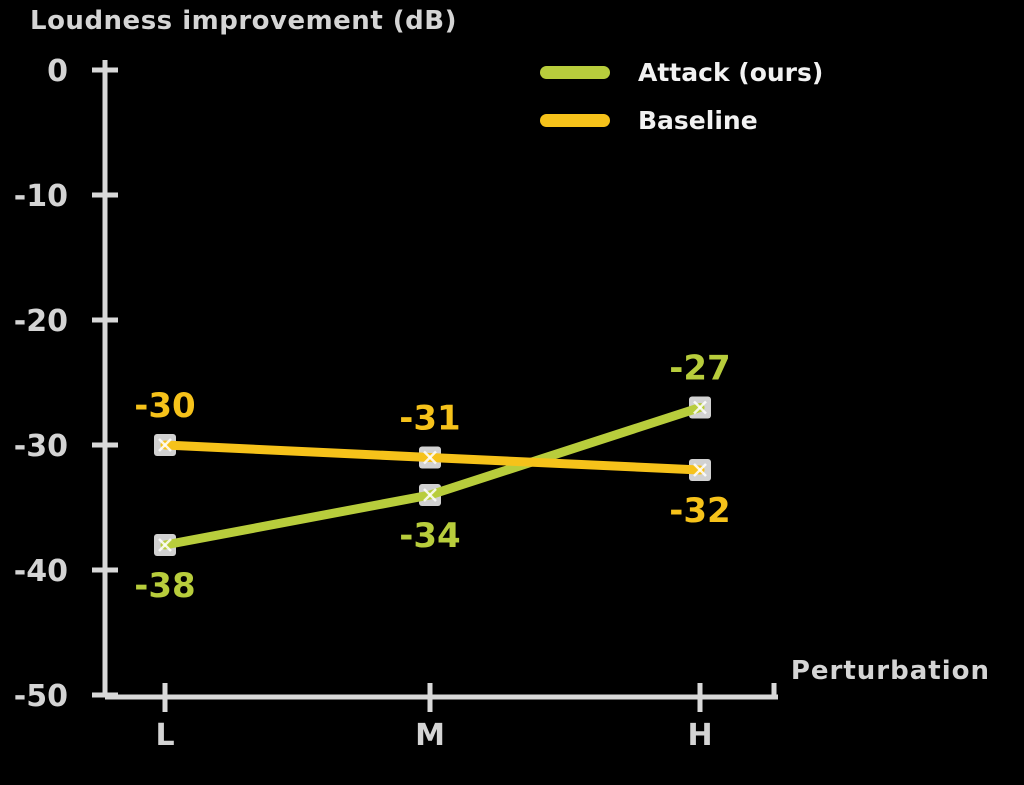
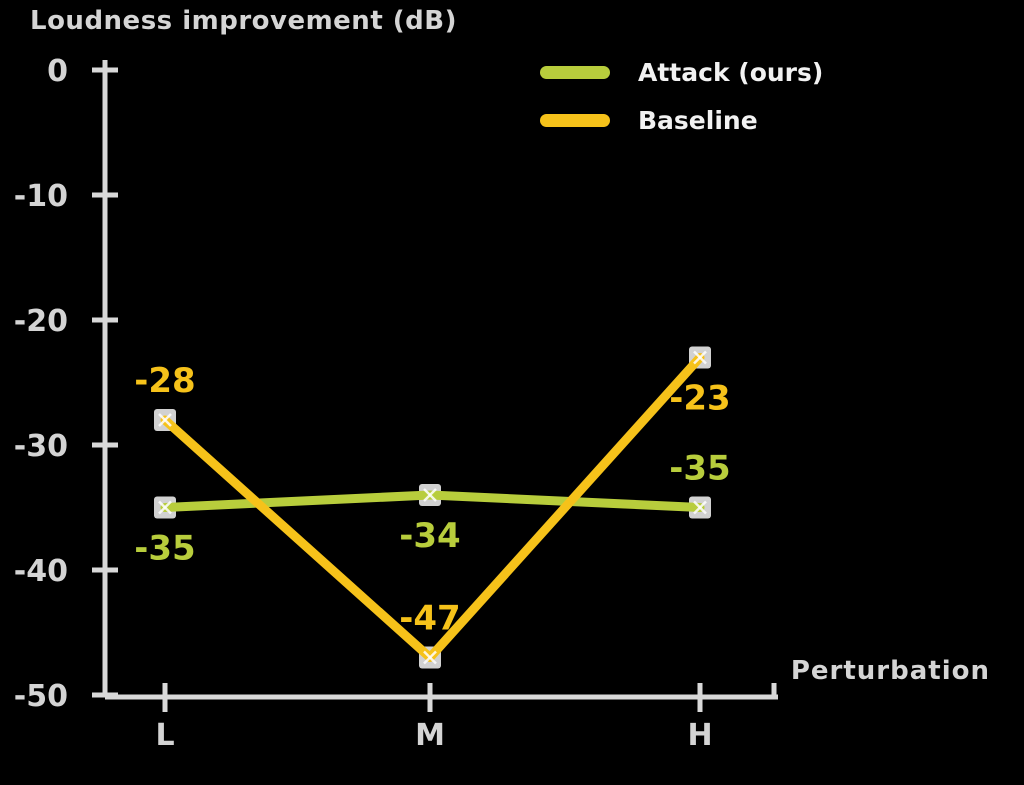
Attack (ours)/L: -38 -> -35
Baseline/L: -30 -> -28
Baseline/M: -31 -> -47
Attack (ours)/H: -27 -> -35
Baseline/H: -32 -> -23
